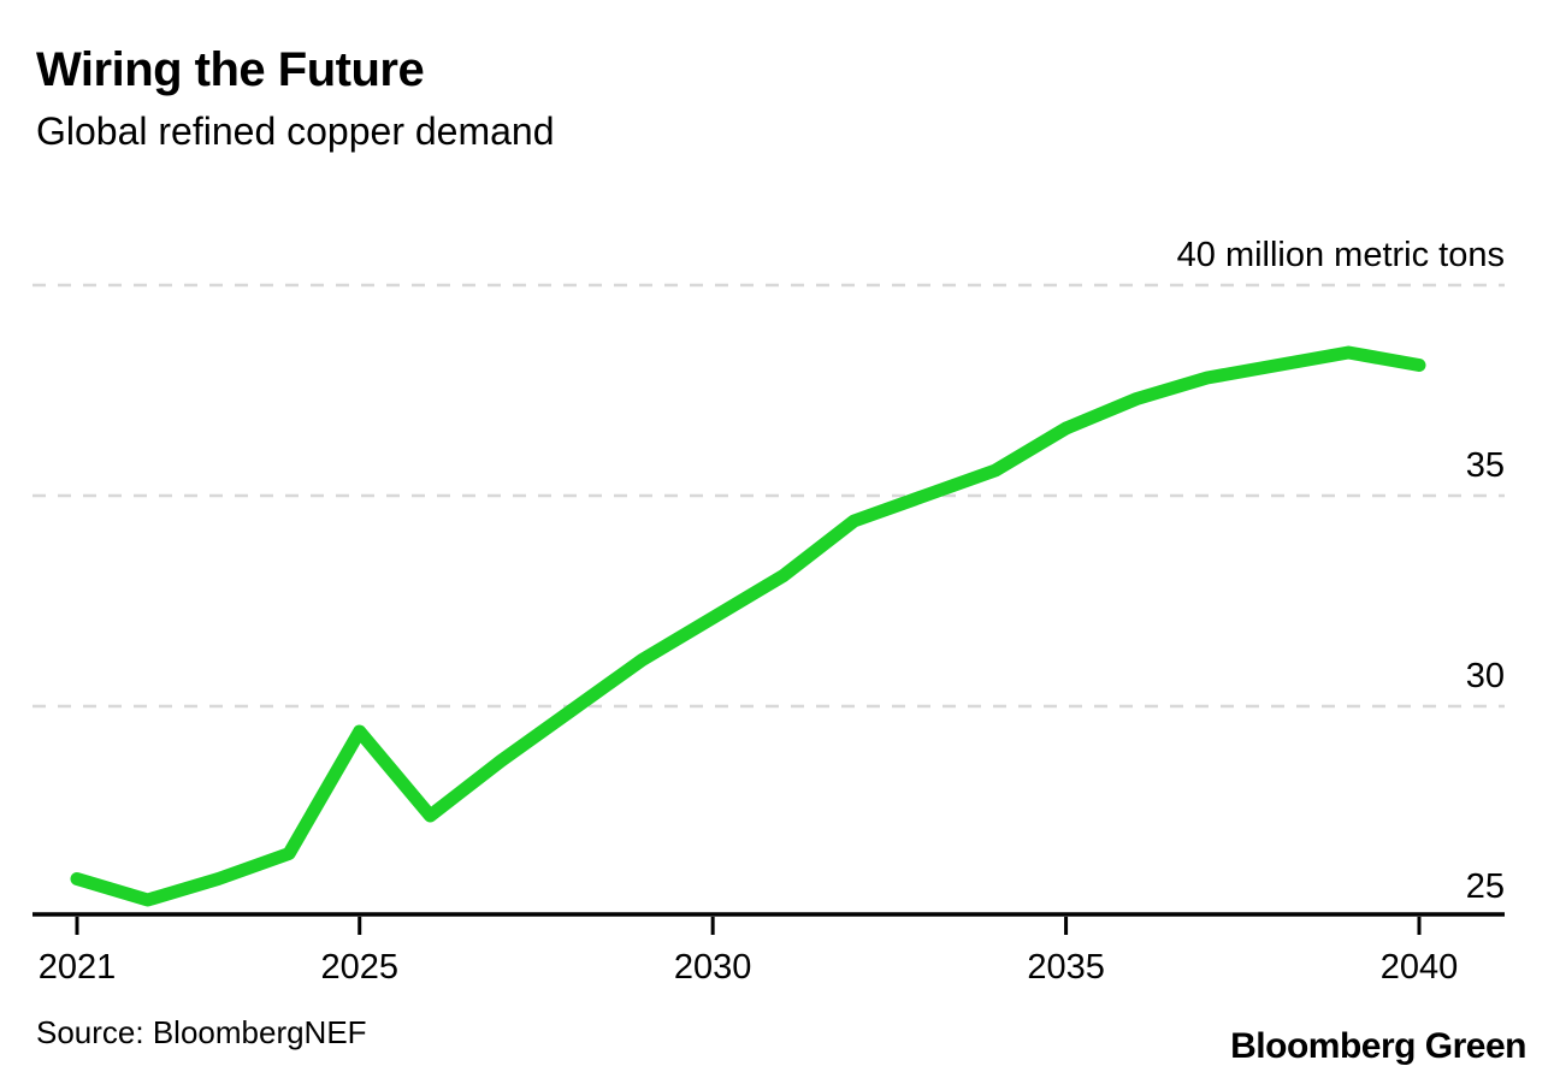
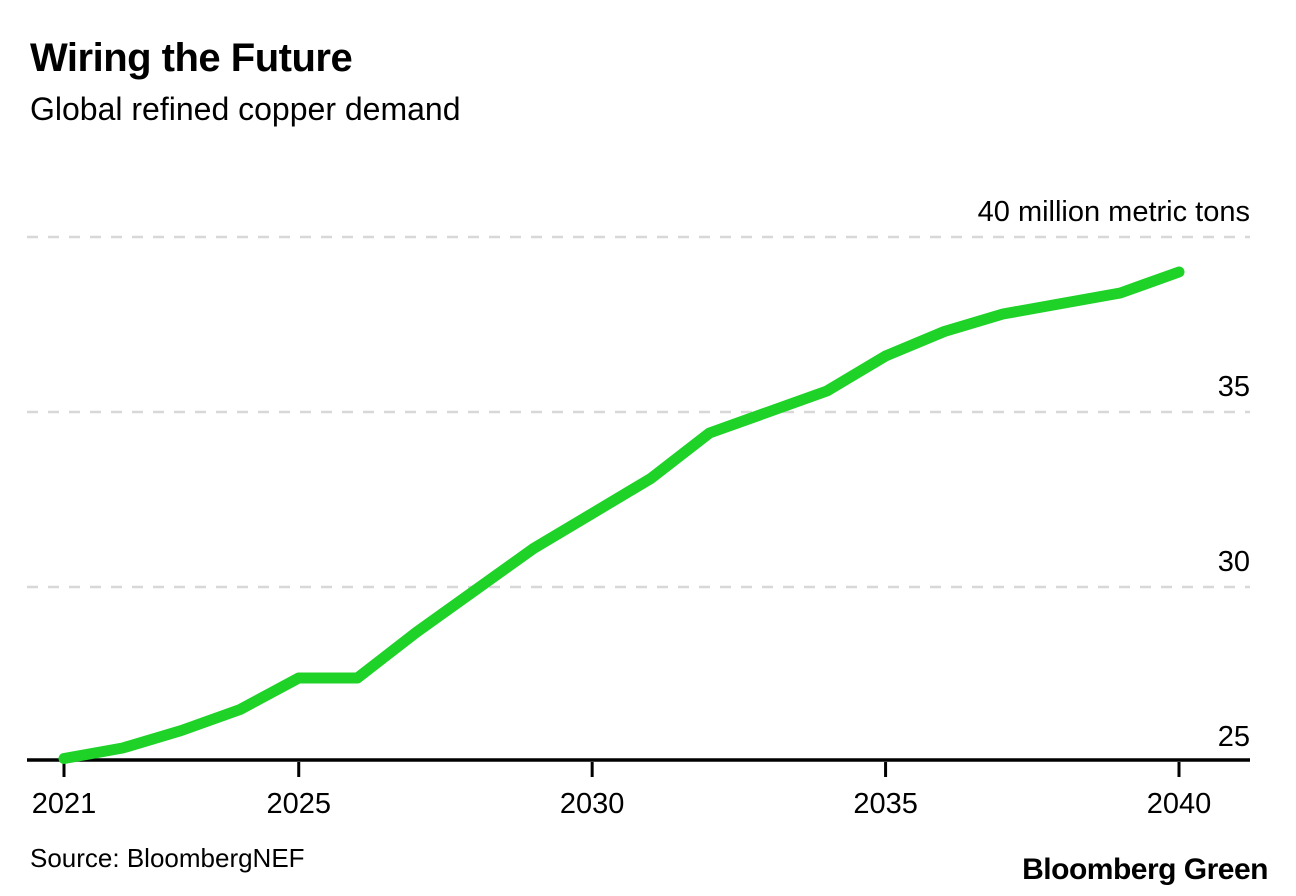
2021: 25.9 -> 25.1
2025: 29.4 -> 27.4
2040: 38.1 -> 39.0
